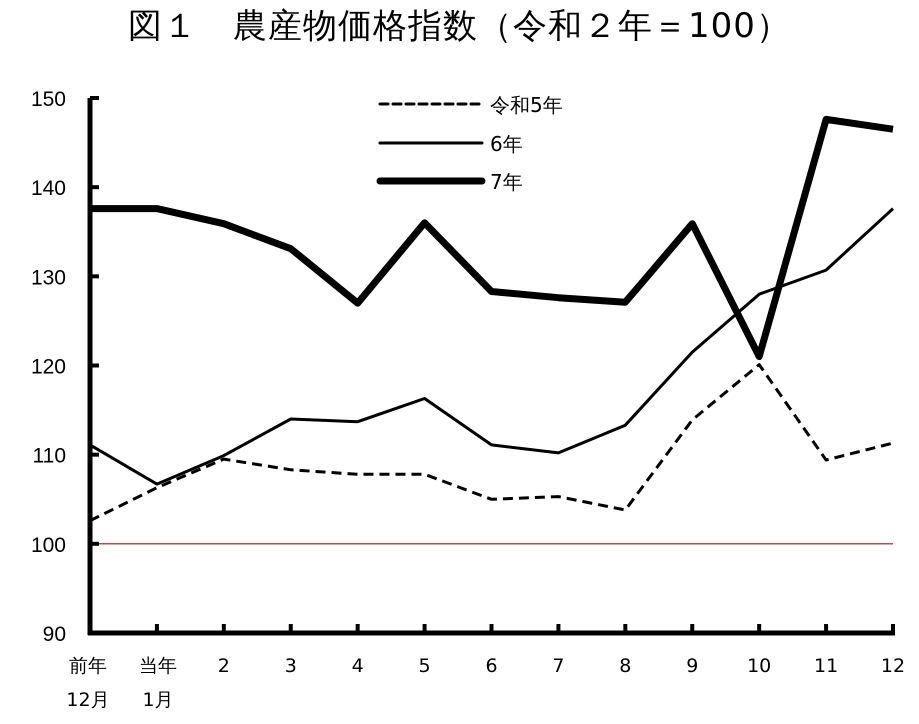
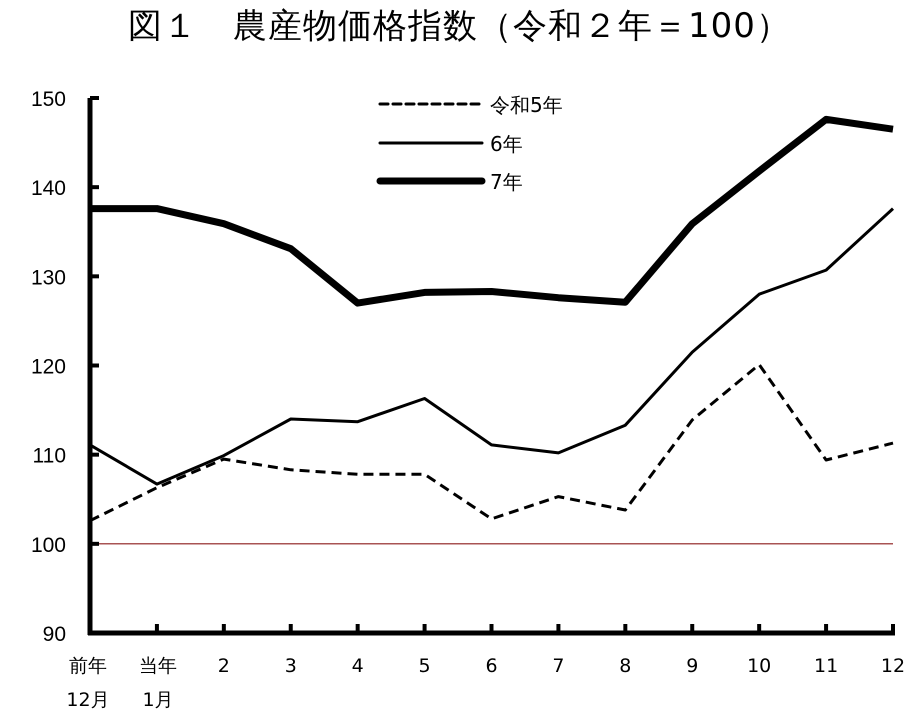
7年/5: 136 -> 128
令和5年/6: 105 -> 103
7年/10: 121 -> 142
